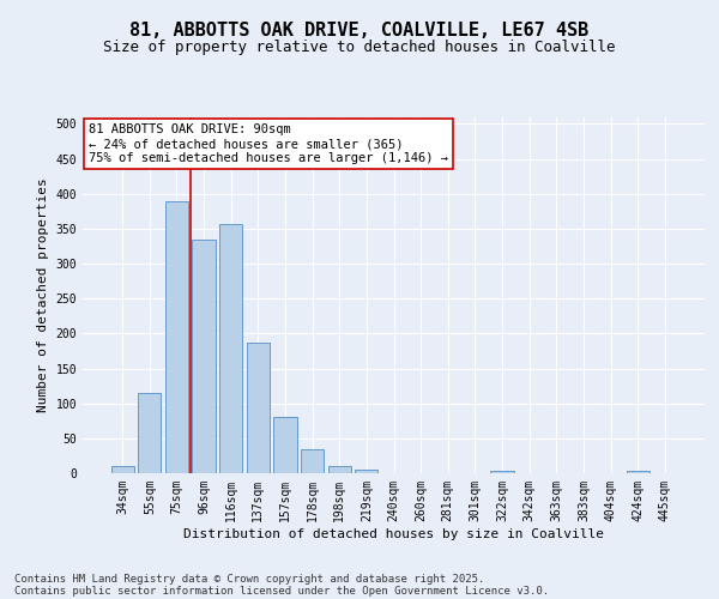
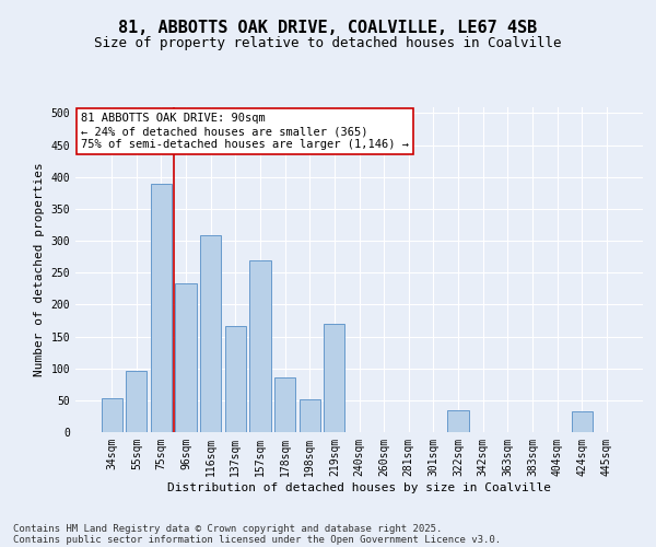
34sqm: 10 -> 54
55sqm: 115 -> 96
96sqm: 335 -> 234
116sqm: 357 -> 308
137sqm: 187 -> 166
157sqm: 80 -> 270
178sqm: 35 -> 86
198sqm: 10 -> 52
219sqm: 6 -> 170
322sqm: 3 -> 34
424sqm: 3 -> 32
